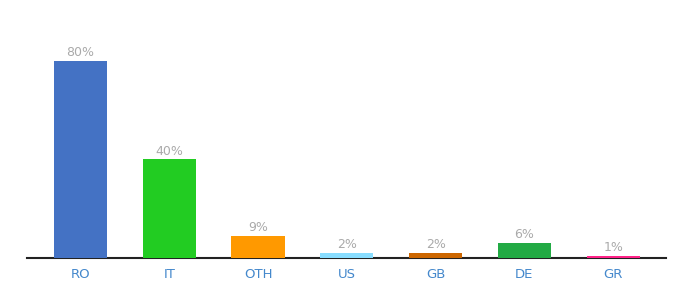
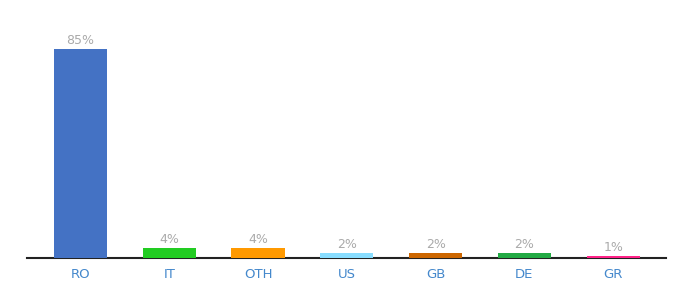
RO: 80% -> 85%
IT: 40% -> 4%
OTH: 9% -> 4%
DE: 6% -> 2%
